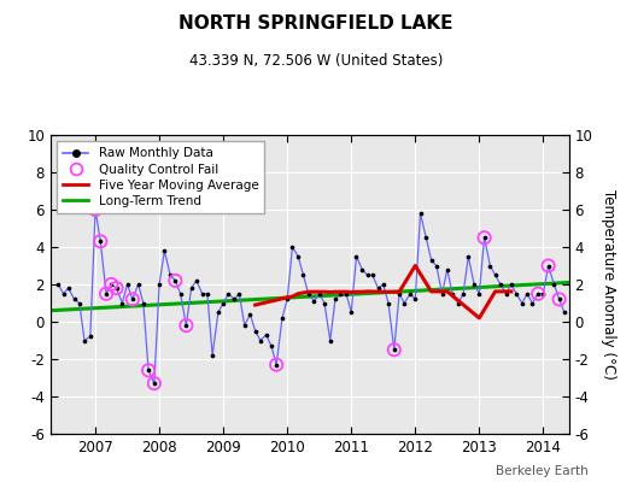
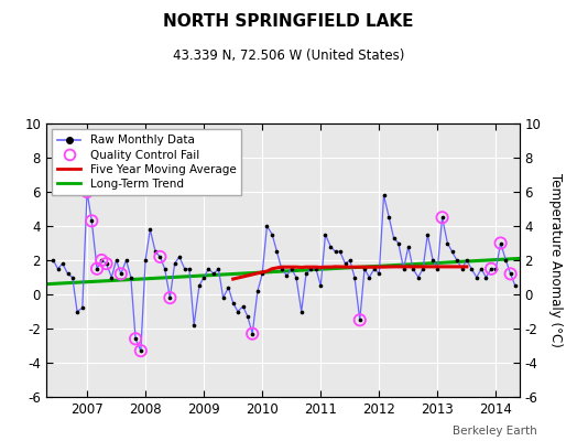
Five Year Moving Average/2012: 3.0 -> 1.6
Five Year Moving Average/2013: 0.2 -> 1.6
